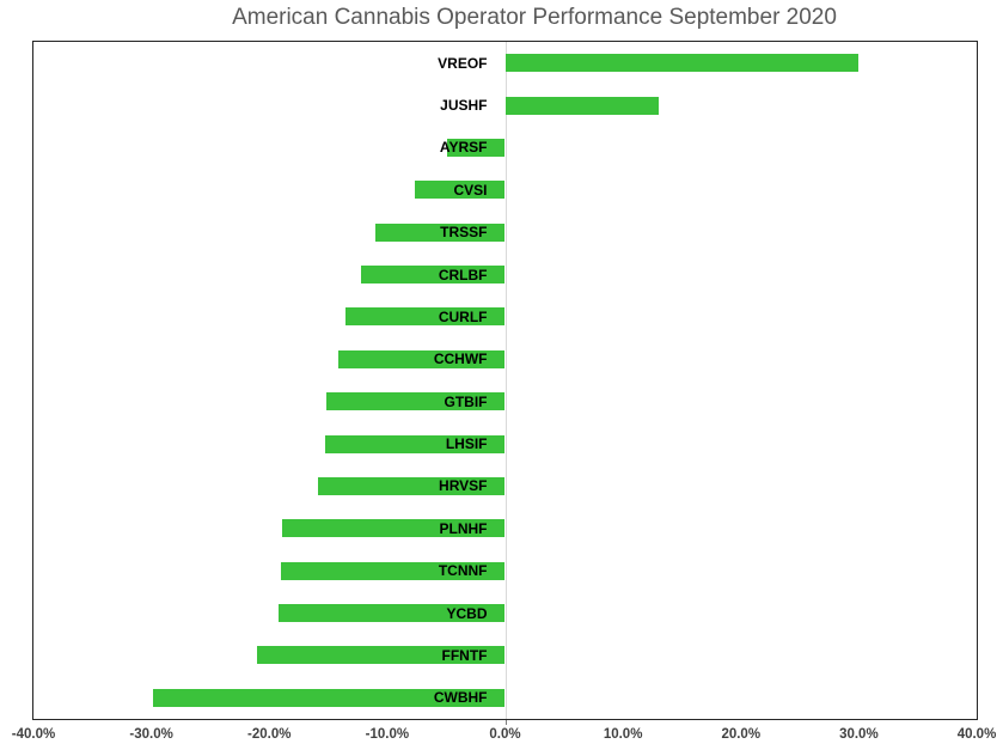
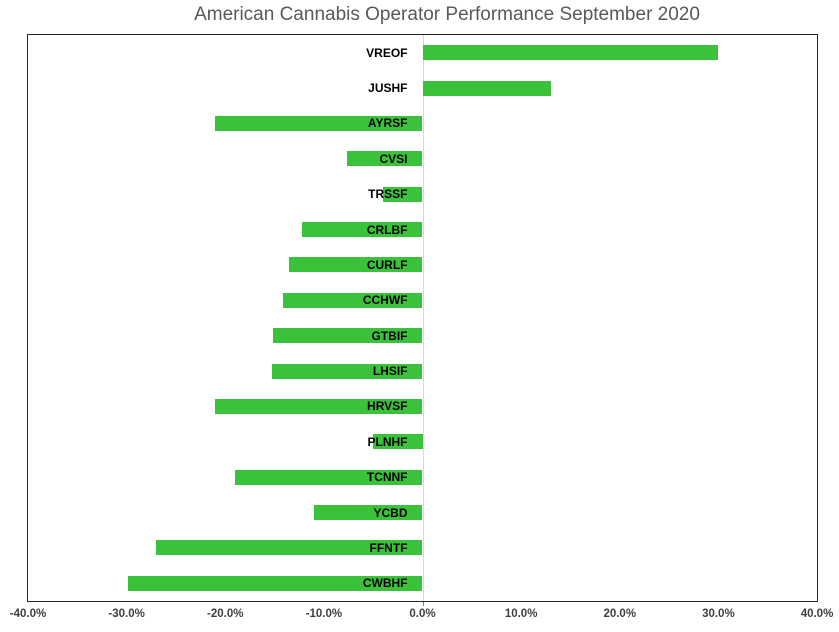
AYRSF: -5% -> -21%
TRSSF: -11% -> -4%
HRVSF: -16% -> -21%
PLNHF: -19% -> -5%
YCBD: -19% -> -11%
FFNTF: -21% -> -27%
